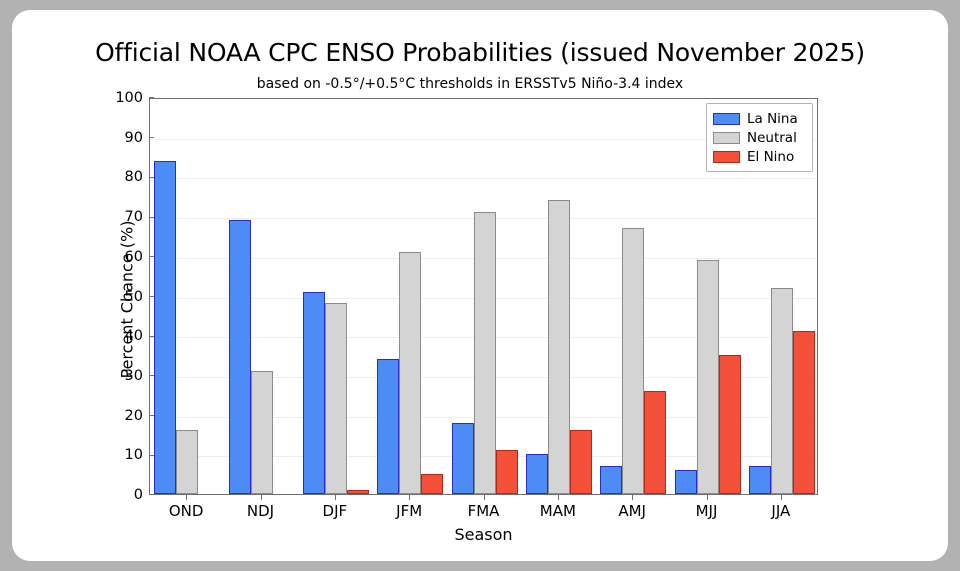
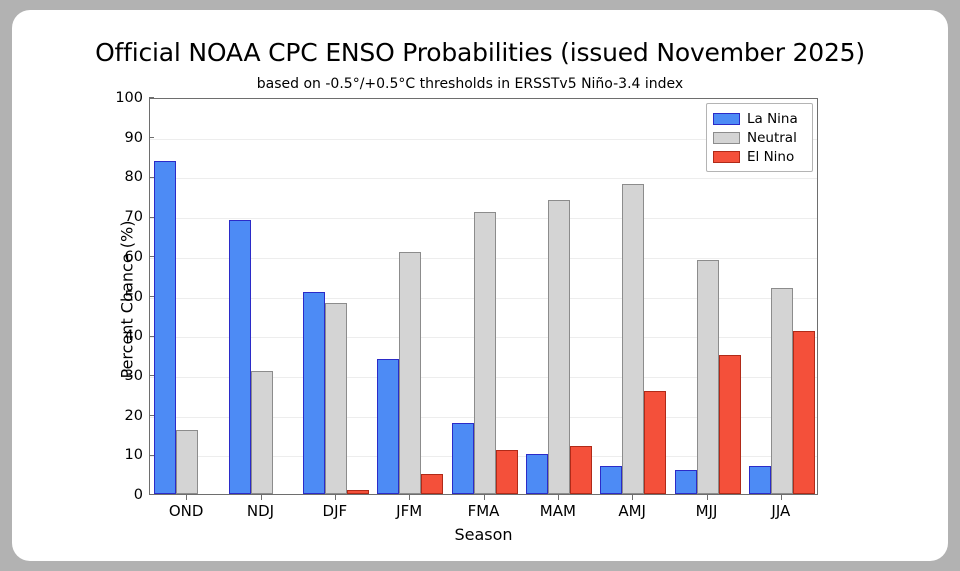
El Nino/MAM: 16 -> 12
Neutral/AMJ: 67 -> 78
